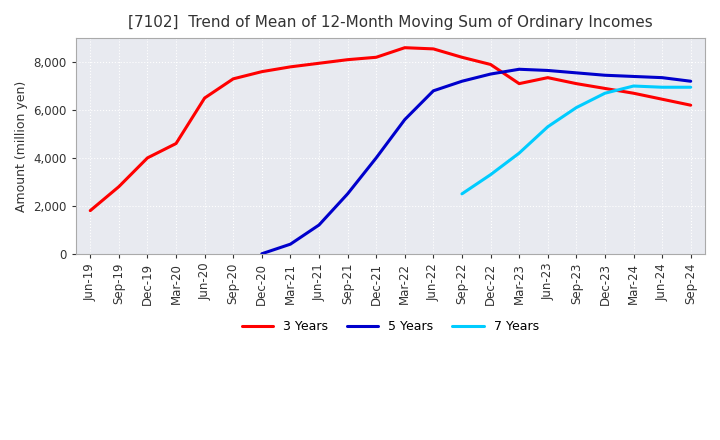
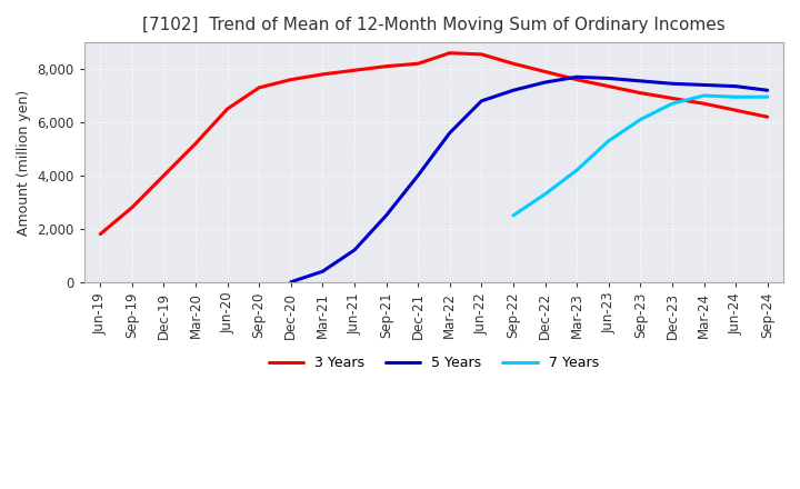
3 Years/Mar-20: 4,600 -> 5,200
3 Years/Mar-23: 7,100 -> 7,600
